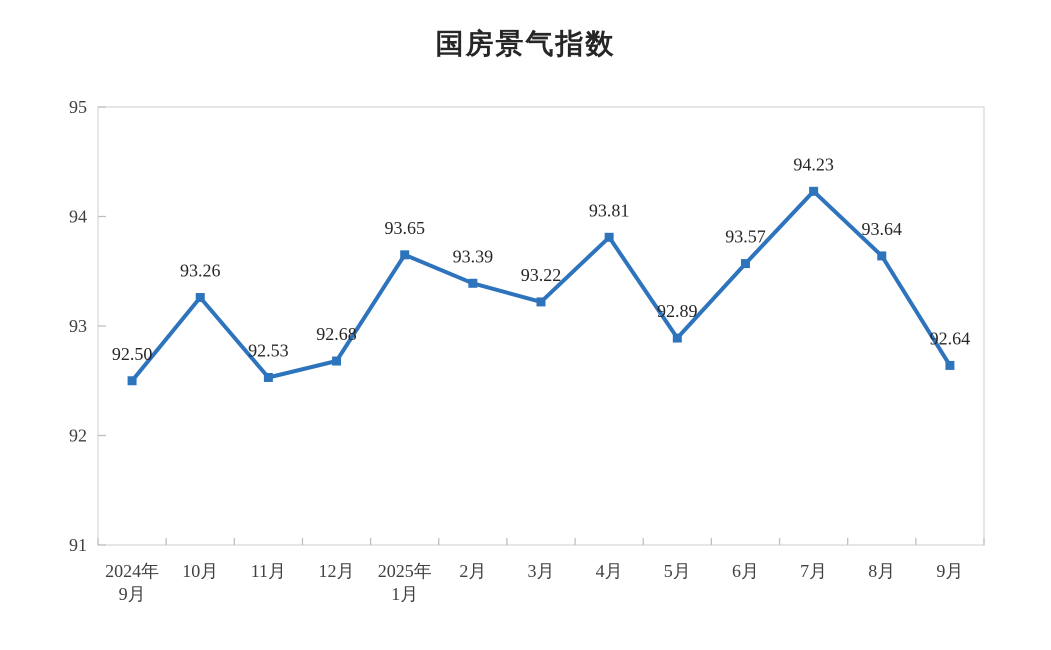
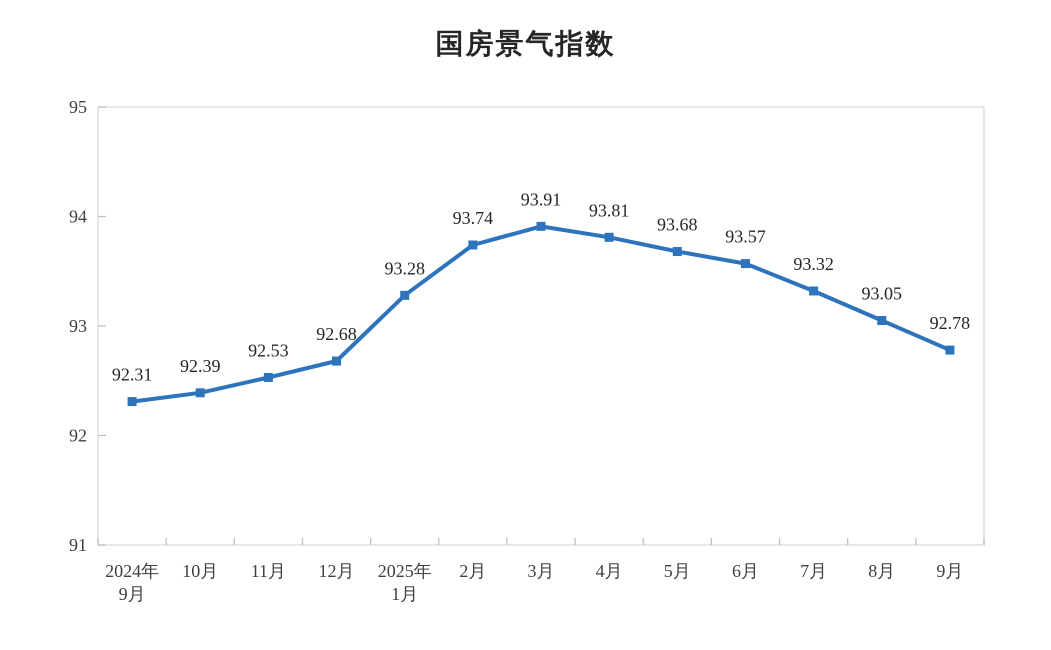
2024年 9月: 92.50 -> 92.31
10月: 93.26 -> 92.39
2025年 1月: 93.65 -> 93.28
2月: 93.39 -> 93.74
3月: 93.22 -> 93.91
5月: 92.89 -> 93.68
7月: 94.23 -> 93.32
8月: 93.64 -> 93.05
9月: 92.64 -> 92.78
